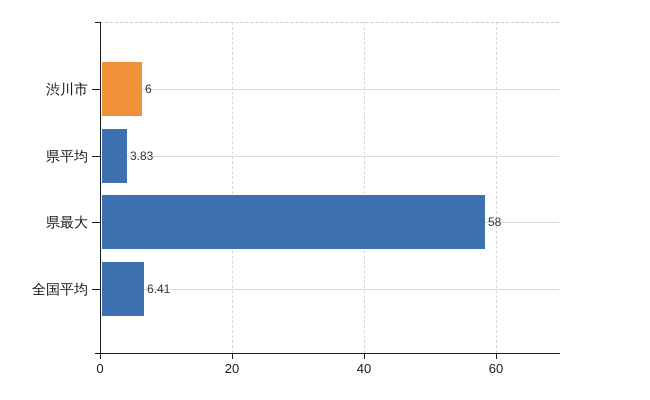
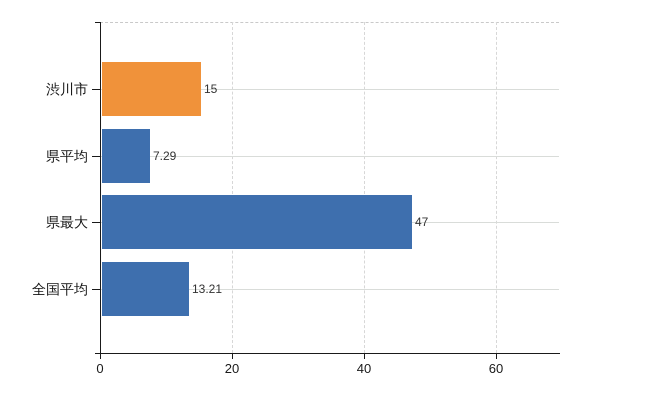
渋川市: 6 -> 15
県平均: 3.83 -> 7.29
県最大: 58 -> 47
全国平均: 6.41 -> 13.21
